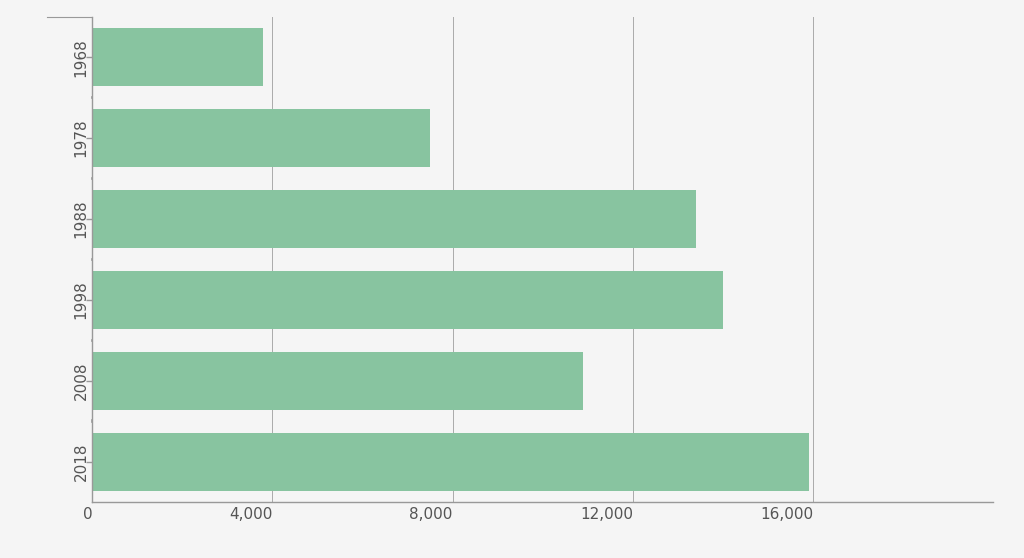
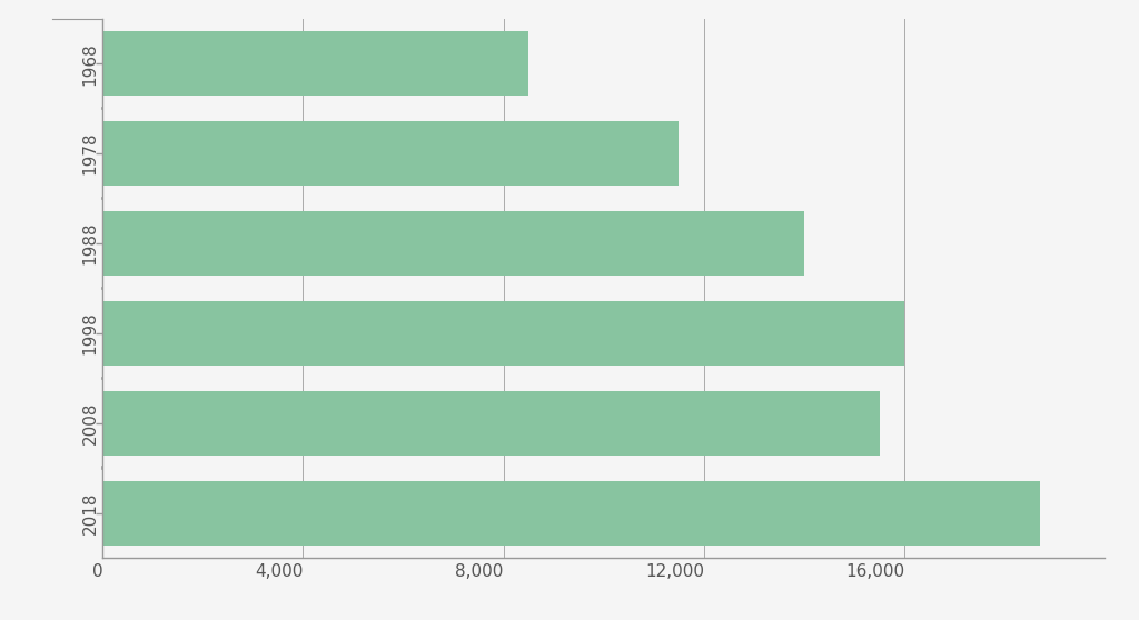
1968: 3,800 -> 8,500
1978: 7,500 -> 11,500
1988: 13,400 -> 14,000
1998: 14,000 -> 16,000
2008: 10,900 -> 15,500
2018: 15,900 -> 18,700
